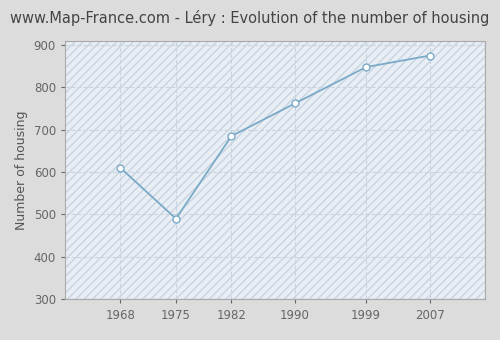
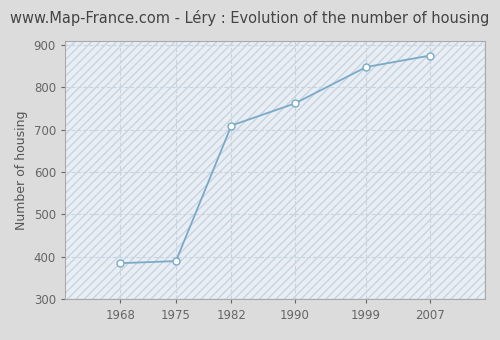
1968: 610 -> 385
1975: 490 -> 390
1982: 685 -> 710
